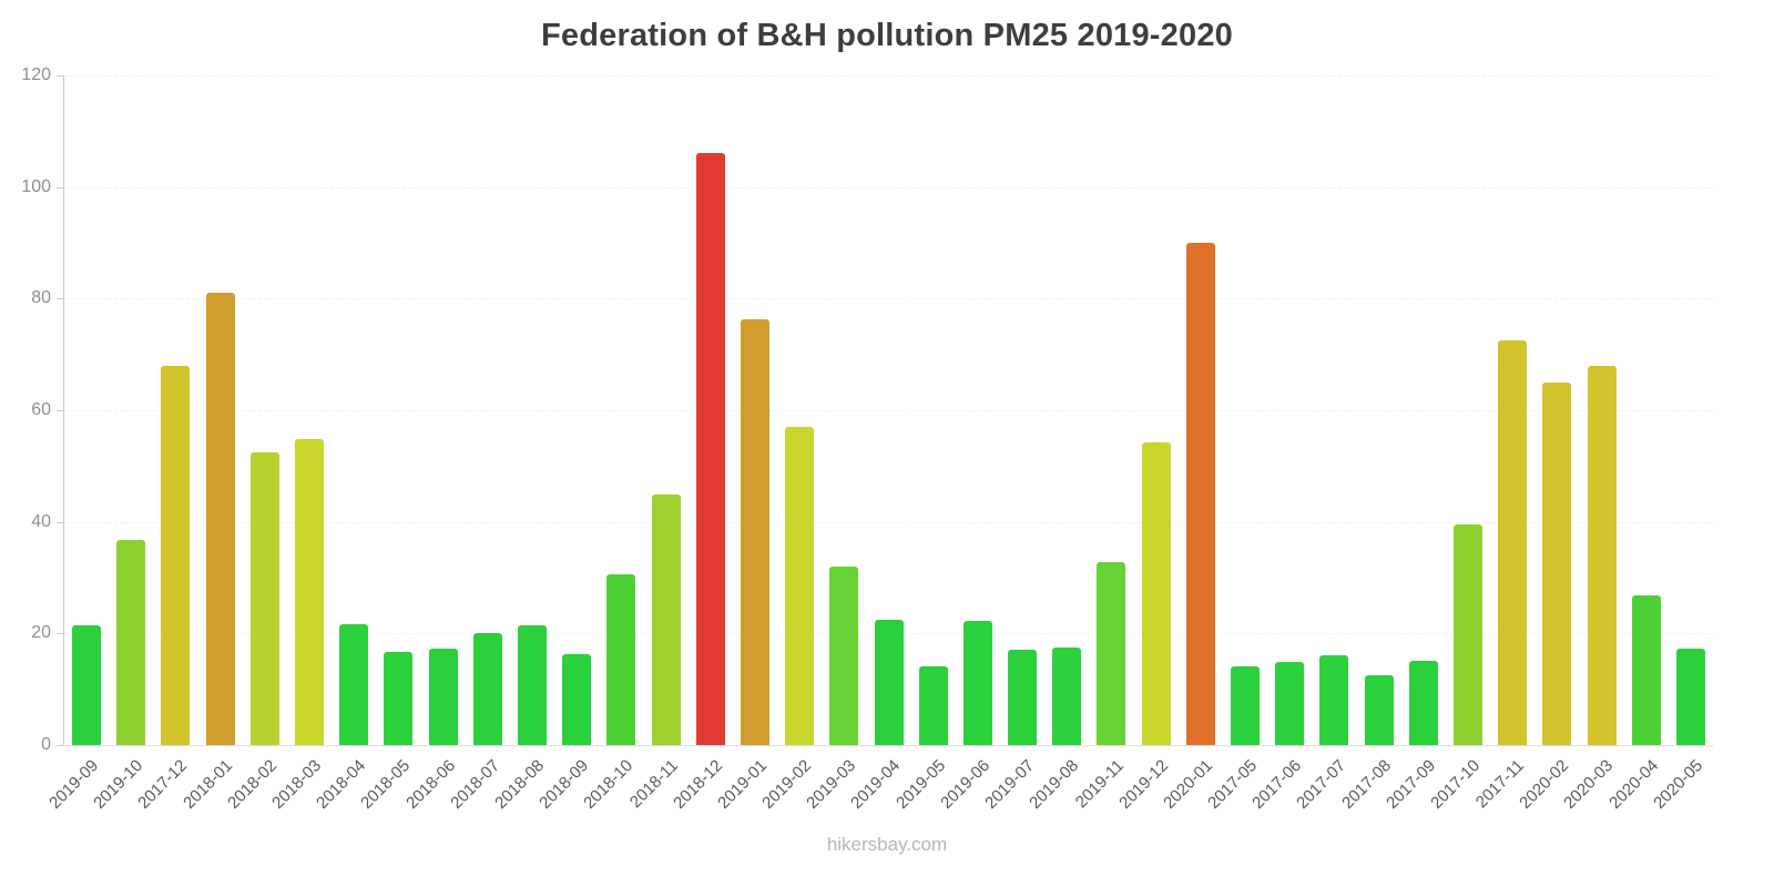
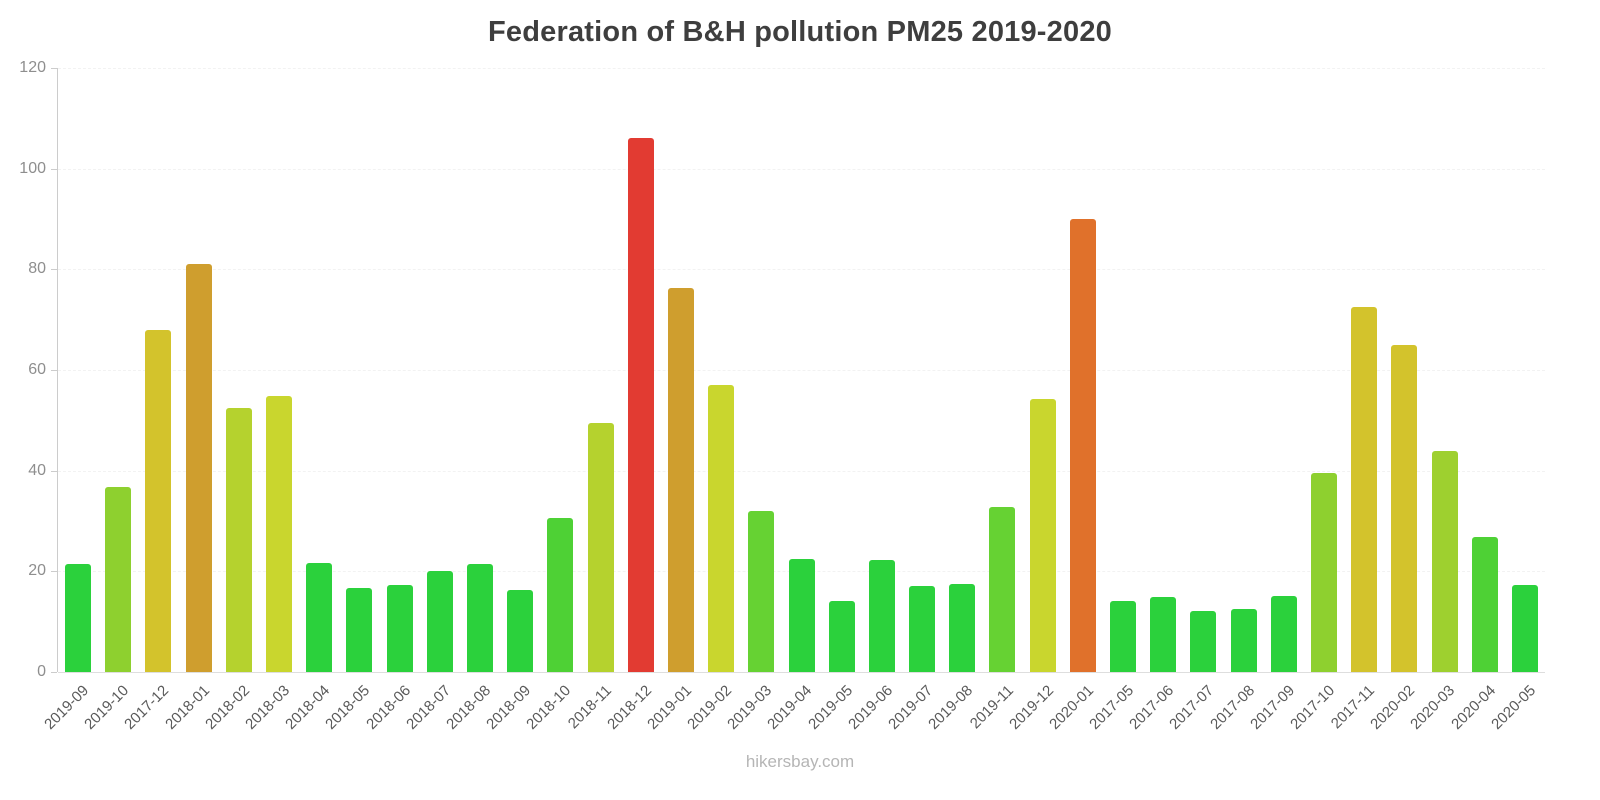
2018-11: 45 -> 50
2017-07: 16 -> 12
2020-03: 68 -> 44
